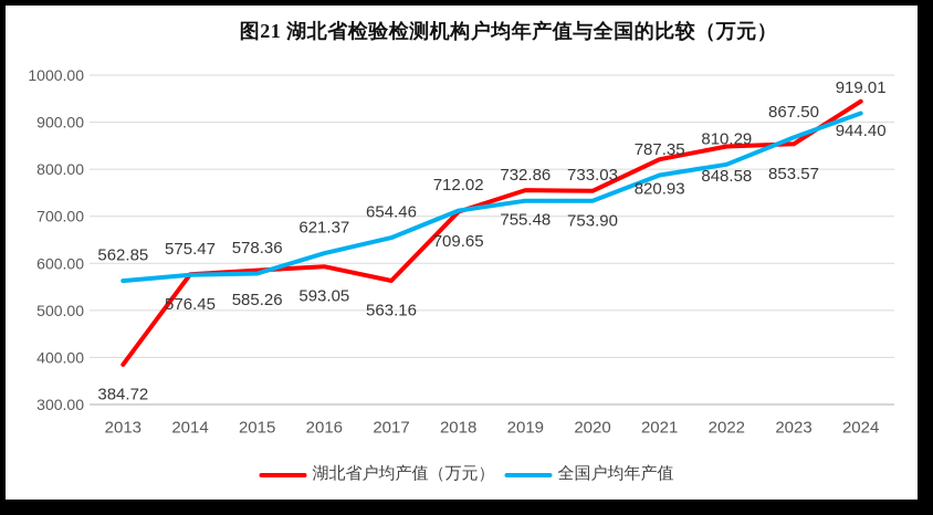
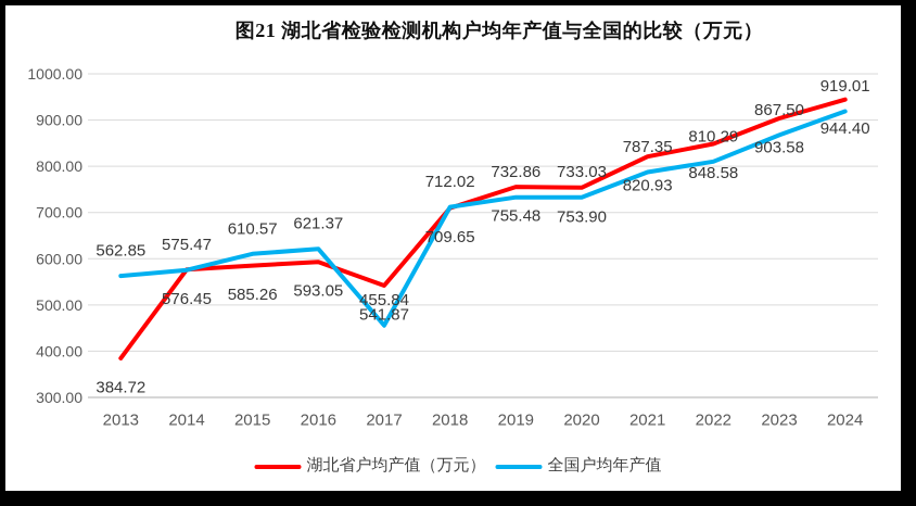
全国户均年产值/2015: 578.36 -> 610.57
湖北省户均产值（万元）/2017: 563.16 -> 541.87
全国户均年产值/2017: 654.46 -> 455.84
湖北省户均产值（万元）/2023: 853.57 -> 903.58
